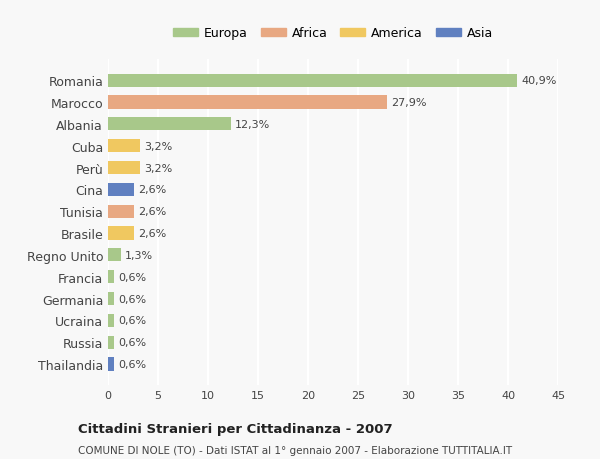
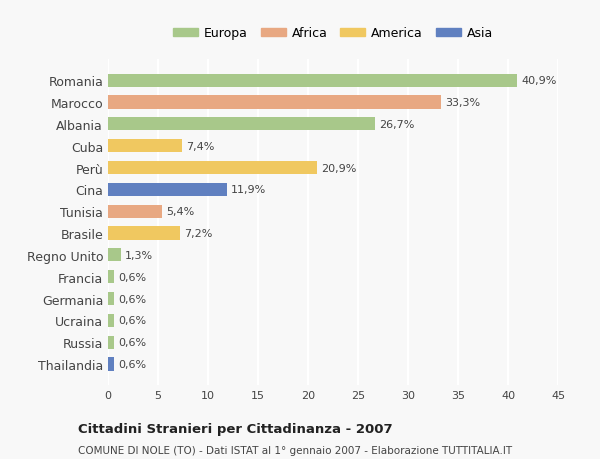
Marocco: 27,9% -> 33,3%
Albania: 12,3% -> 26,7%
Cuba: 3,2% -> 7,4%
Perù: 3,2% -> 20,9%
Cina: 2,6% -> 11,9%
Tunisia: 2,6% -> 5,4%
Brasile: 2,6% -> 7,2%
